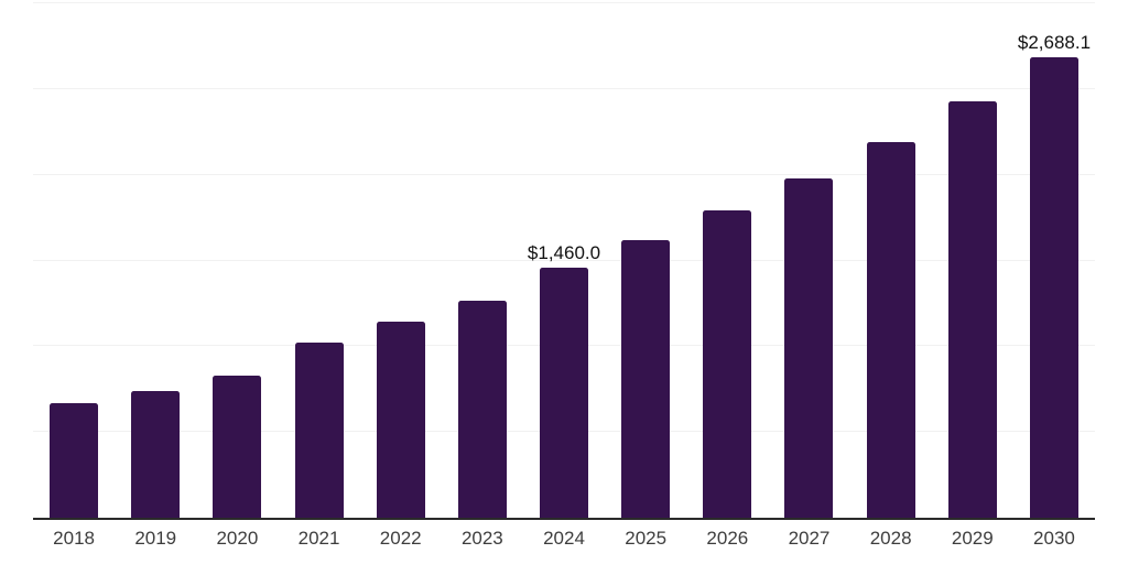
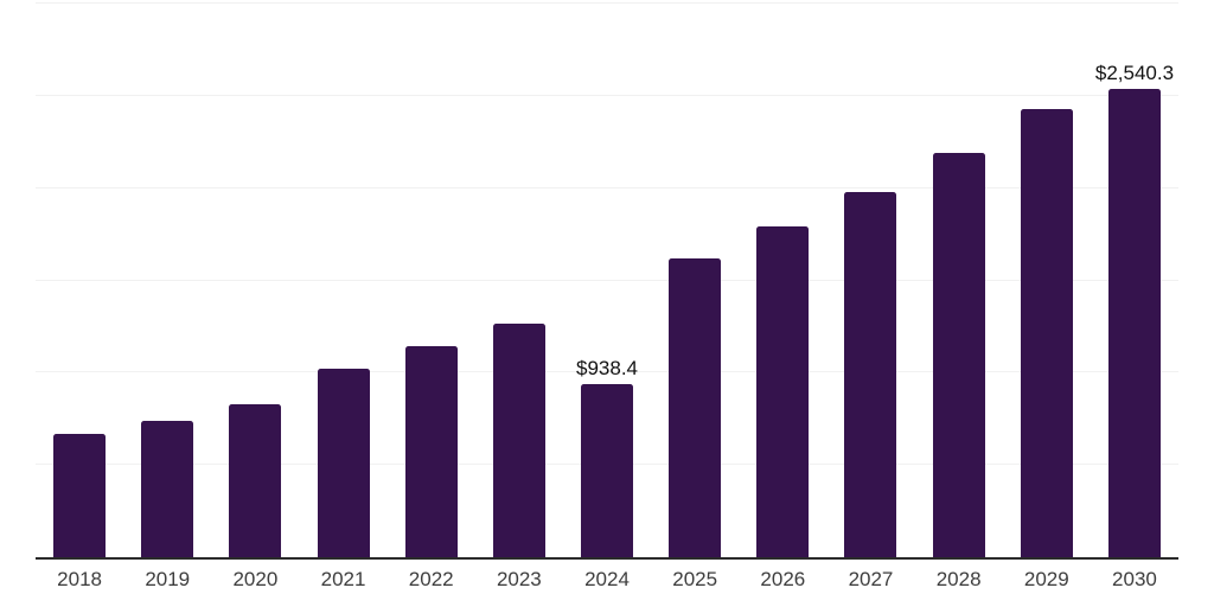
2024: $1,460.0 -> $938.4
2030: $2,688.1 -> $2,540.3
